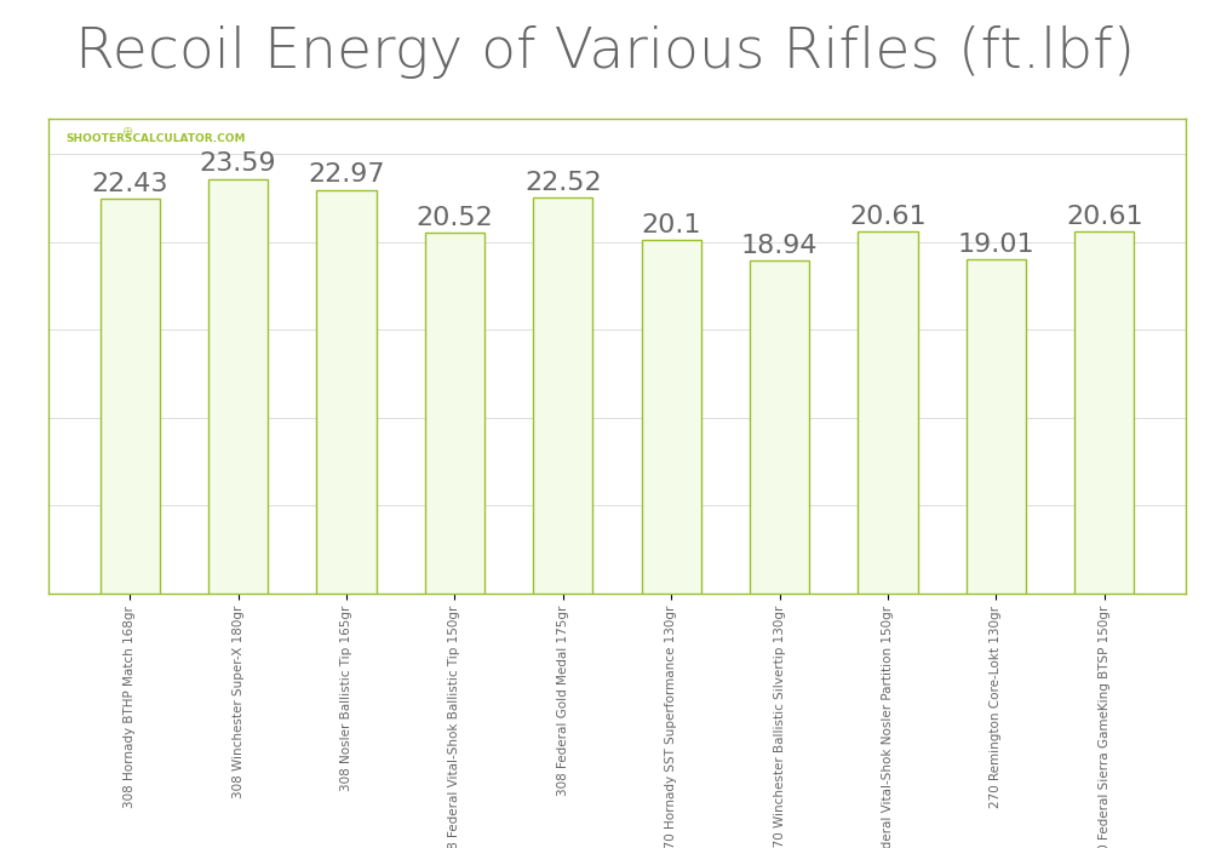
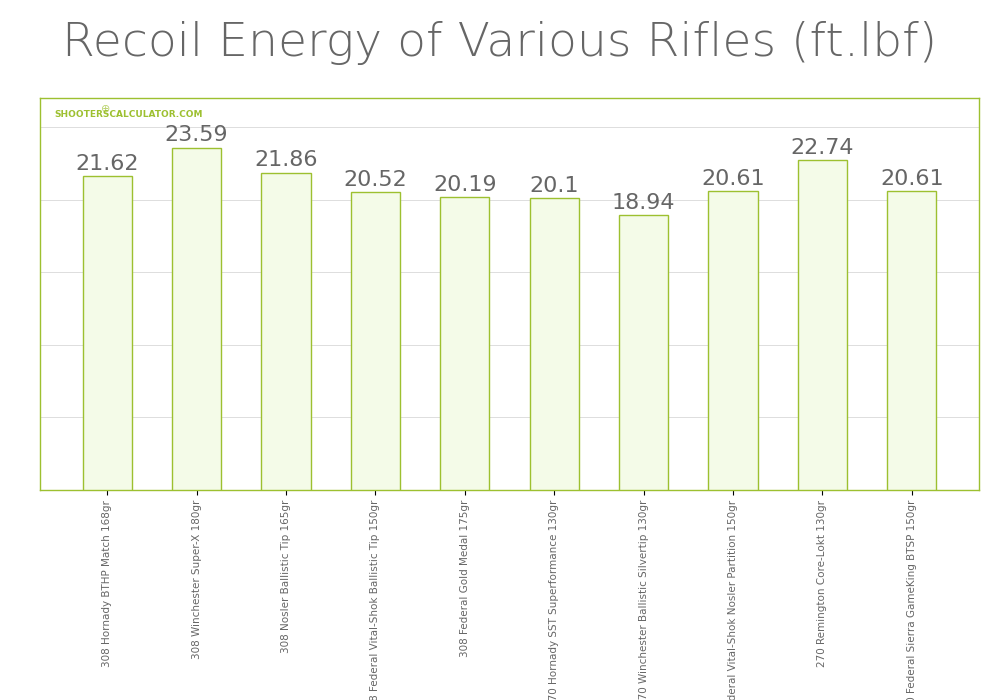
308 Hornady BTHP Match 168gr: 22.43 -> 21.62
308 Nosler Ballistic Tip 165gr: 22.97 -> 21.86
308 Federal Gold Medal 175gr: 22.52 -> 20.19
270 Remington Core-Lokt 130gr: 19.01 -> 22.74
